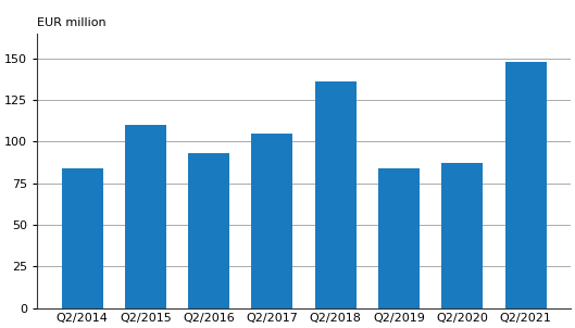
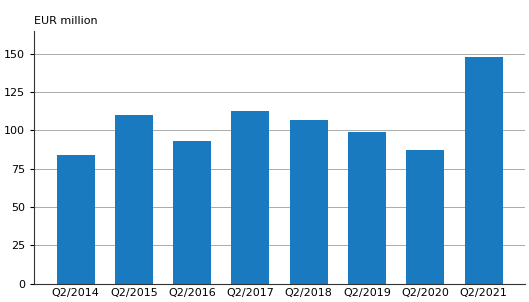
Q2/2017: 105 -> 113
Q2/2018: 136 -> 107
Q2/2019: 84 -> 99
